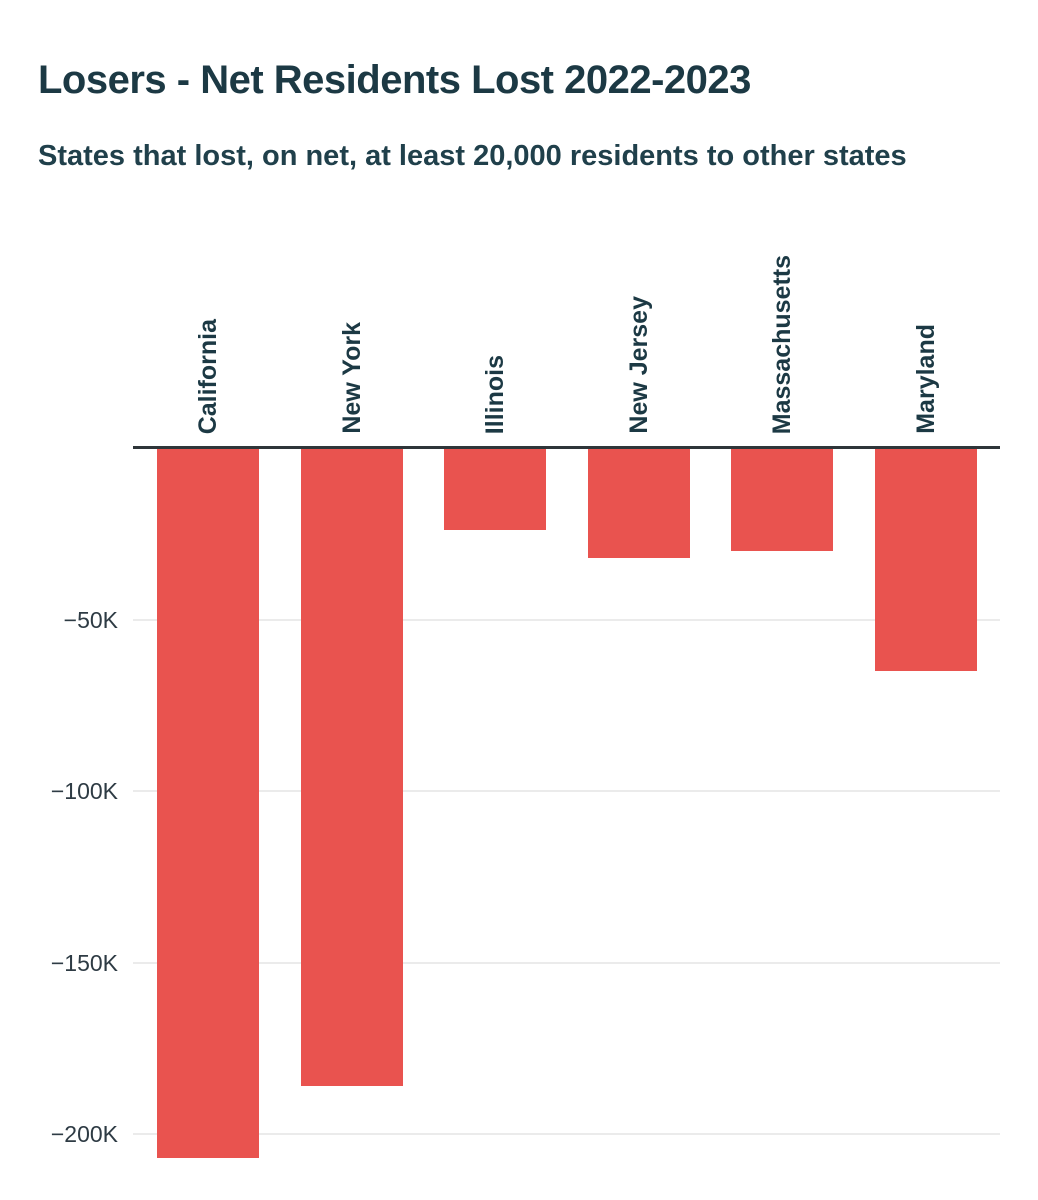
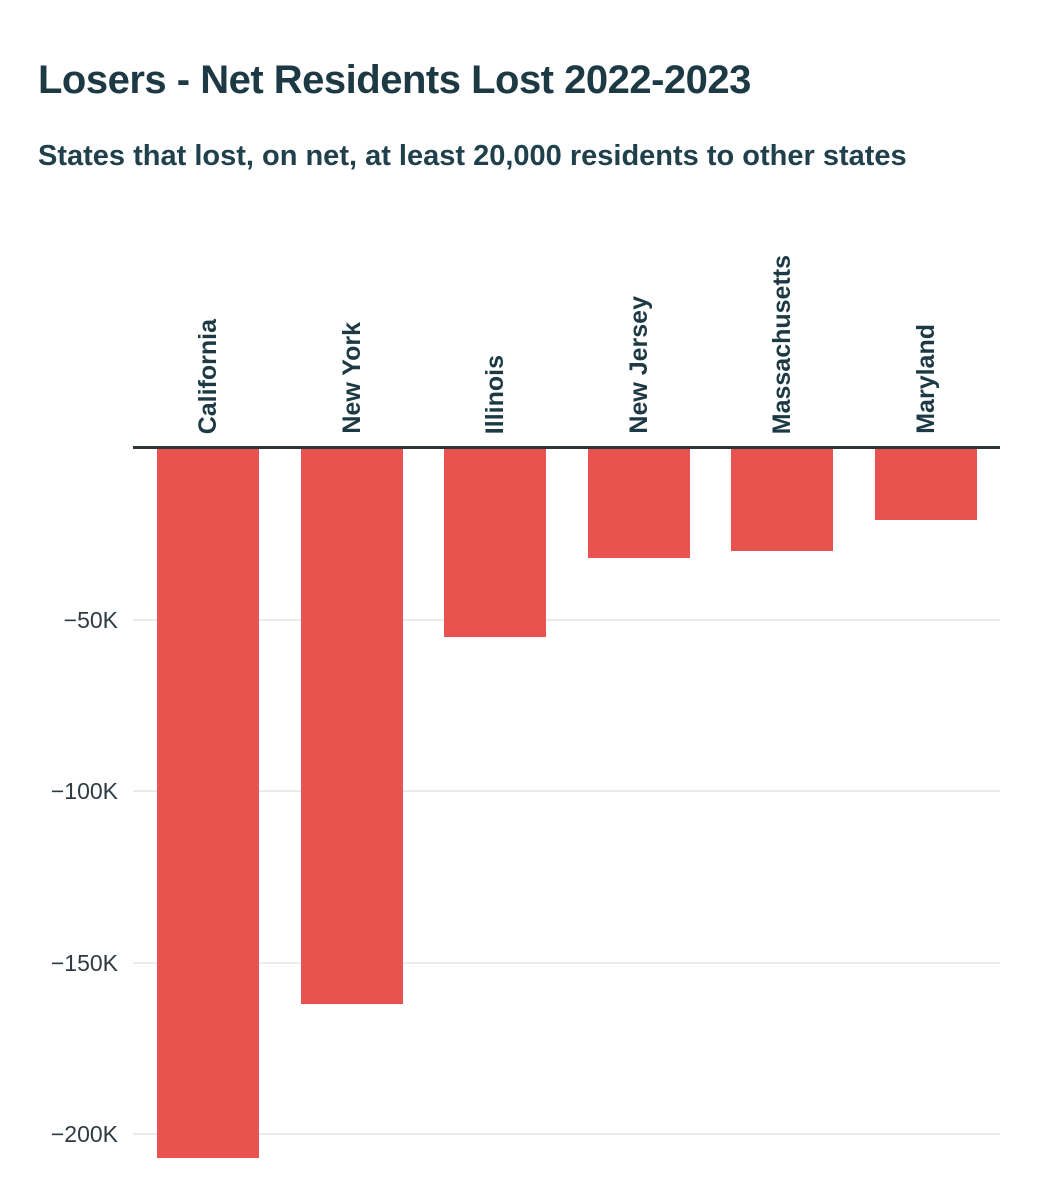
New York: -186K -> -162K
Illinois: -24K -> -55K
Maryland: -65K -> -21K
